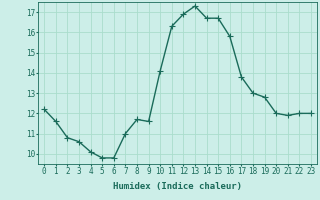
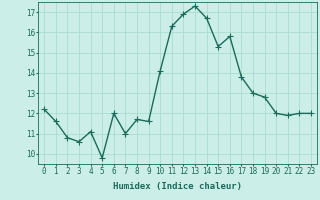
4: 10.1 -> 11.1
6: 9.8 -> 12.0
15: 16.7 -> 15.3
